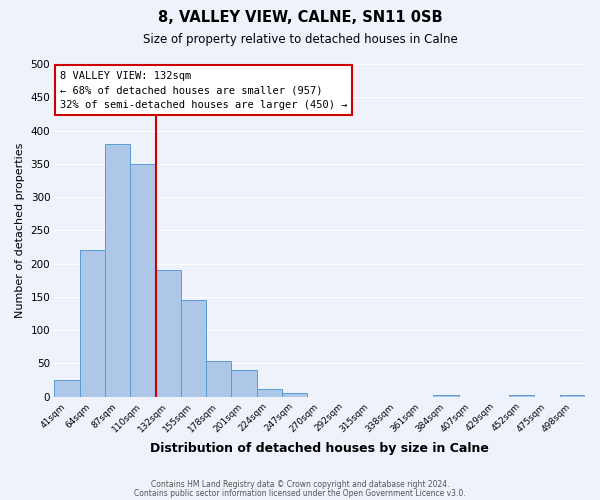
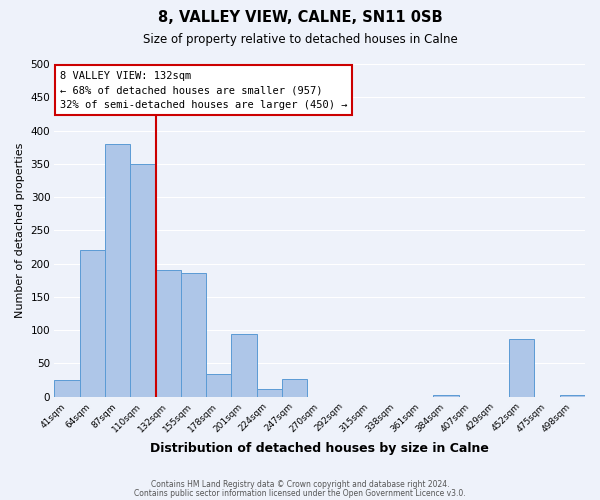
155sqm: 145 -> 186
178sqm: 53 -> 34
201sqm: 40 -> 94
247sqm: 6 -> 26
452sqm: 2 -> 86
